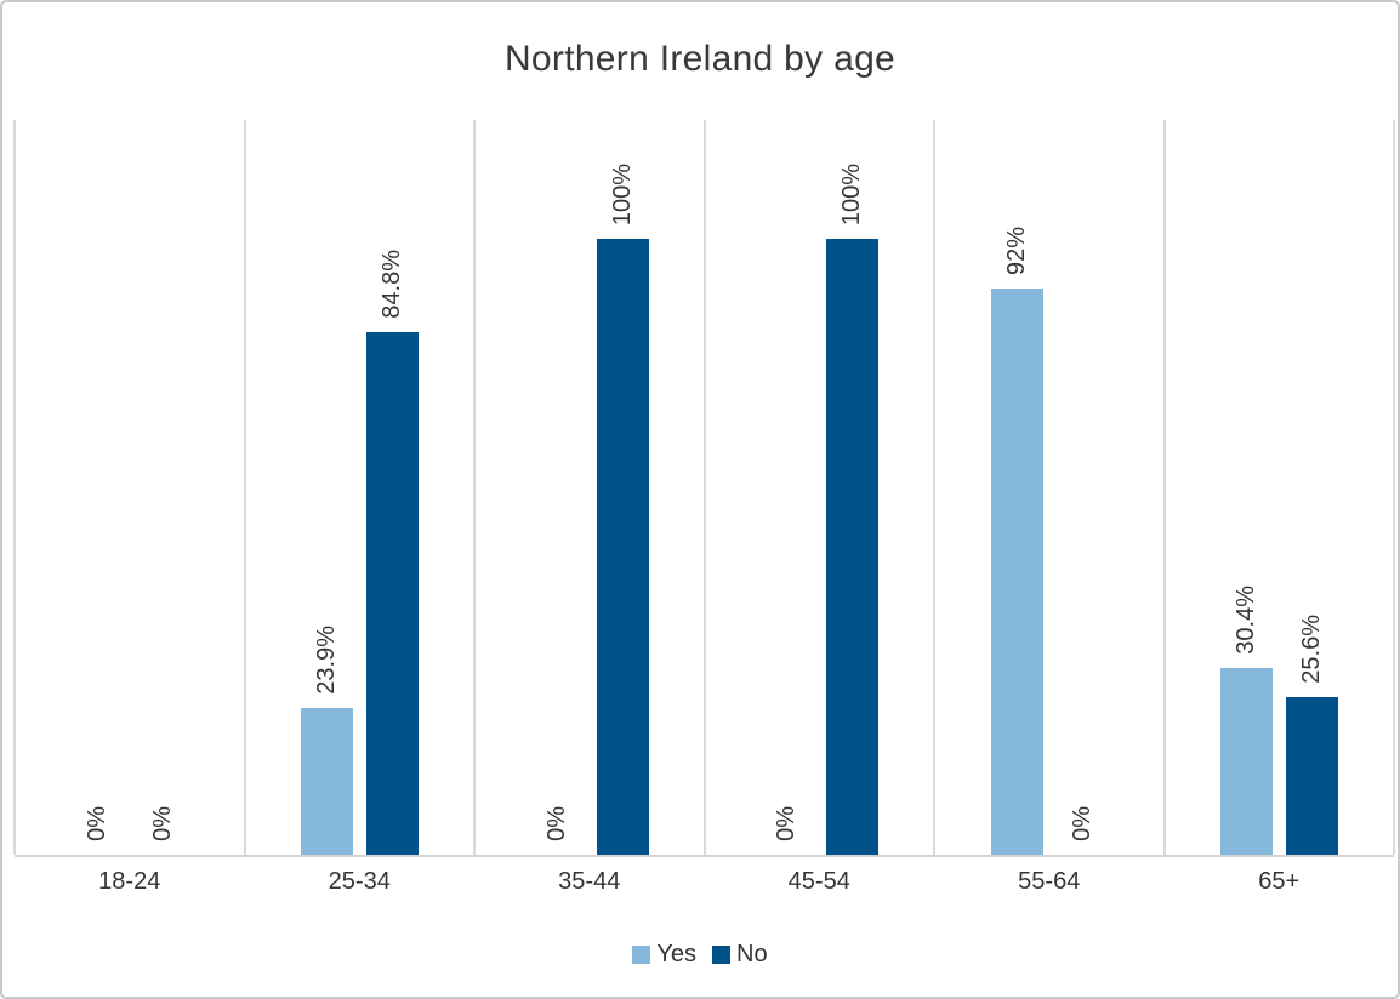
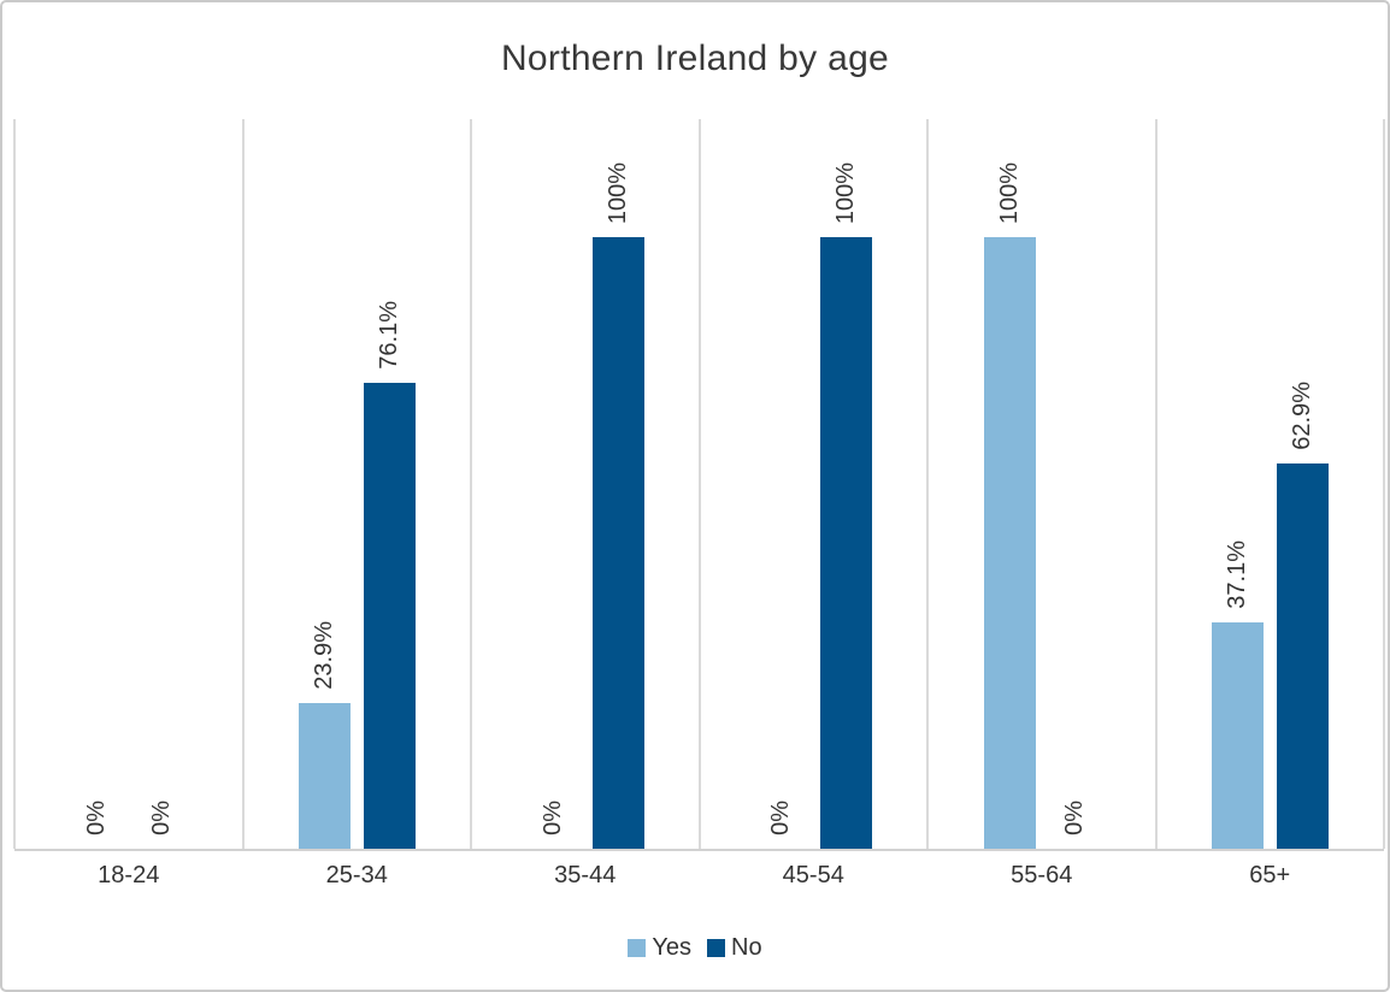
No/25-34: 84.8% -> 76.1%
Yes/55-64: 92% -> 100%
Yes/65+: 30.4% -> 37.1%
No/65+: 25.6% -> 62.9%
